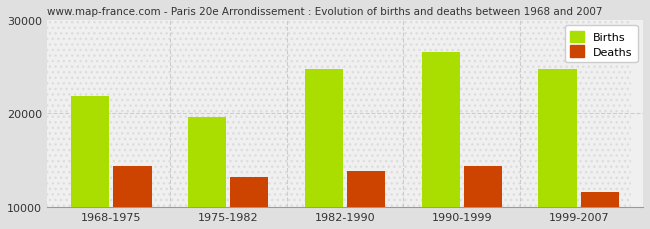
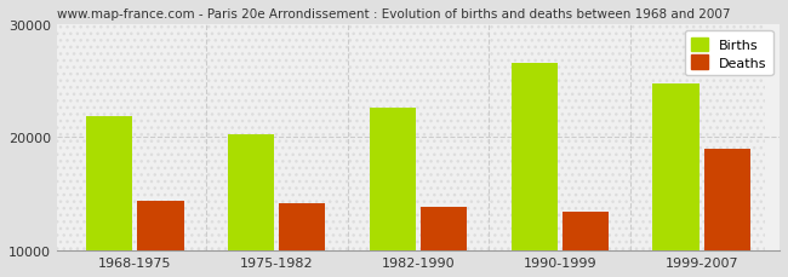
Births/1975-1982: 19600 -> 20200
Deaths/1975-1982: 13200 -> 14200
Births/1982-1990: 24700 -> 22600
Deaths/1990-1999: 14400 -> 13400
Deaths/1999-2007: 11600 -> 19000
